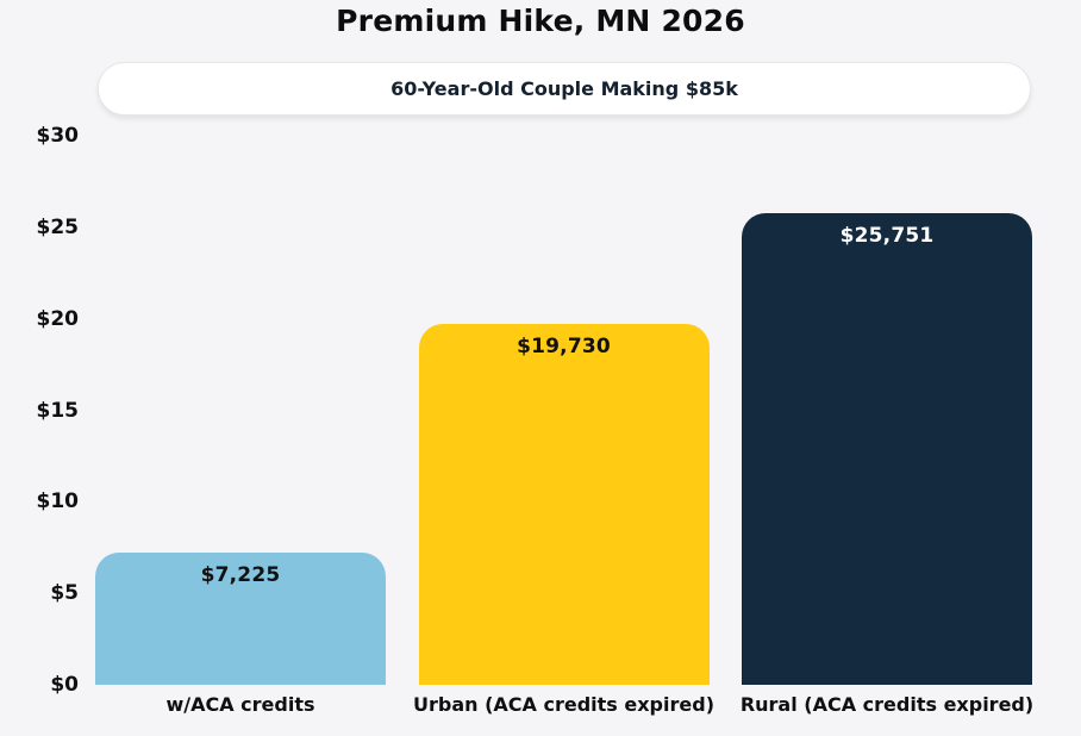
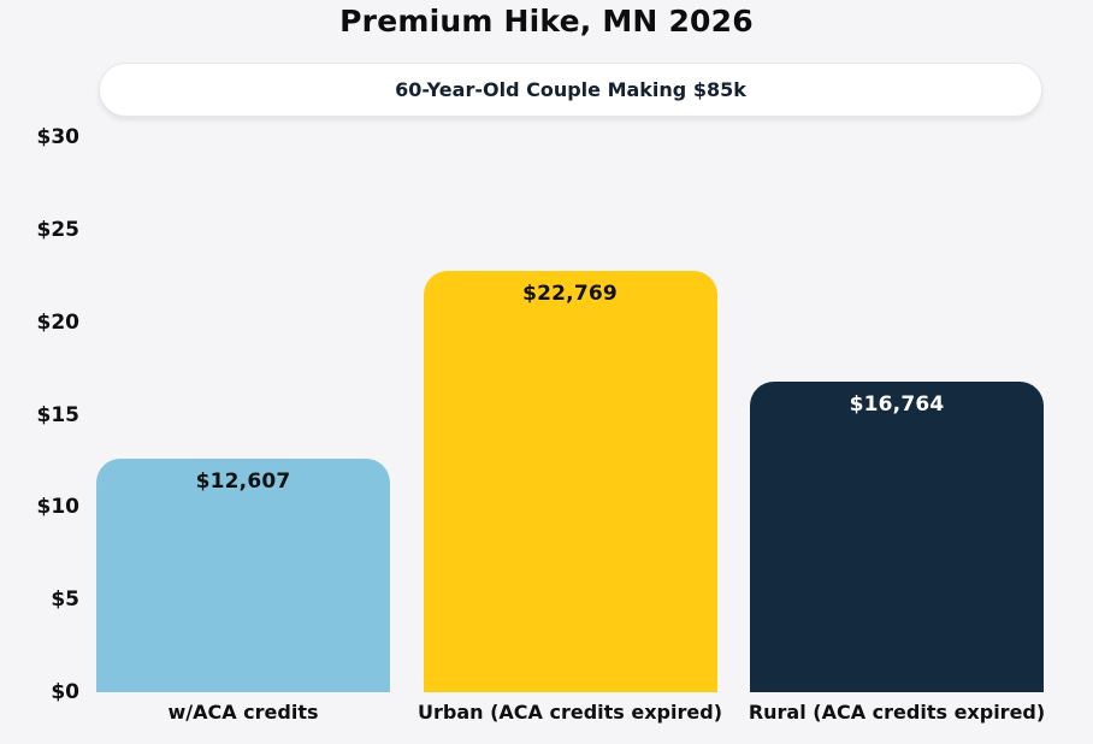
w/ACA credits: $7,225 -> $12,607
Urban (ACA credits expired): $19,730 -> $22,769
Rural (ACA credits expired): $25,751 -> $16,764
